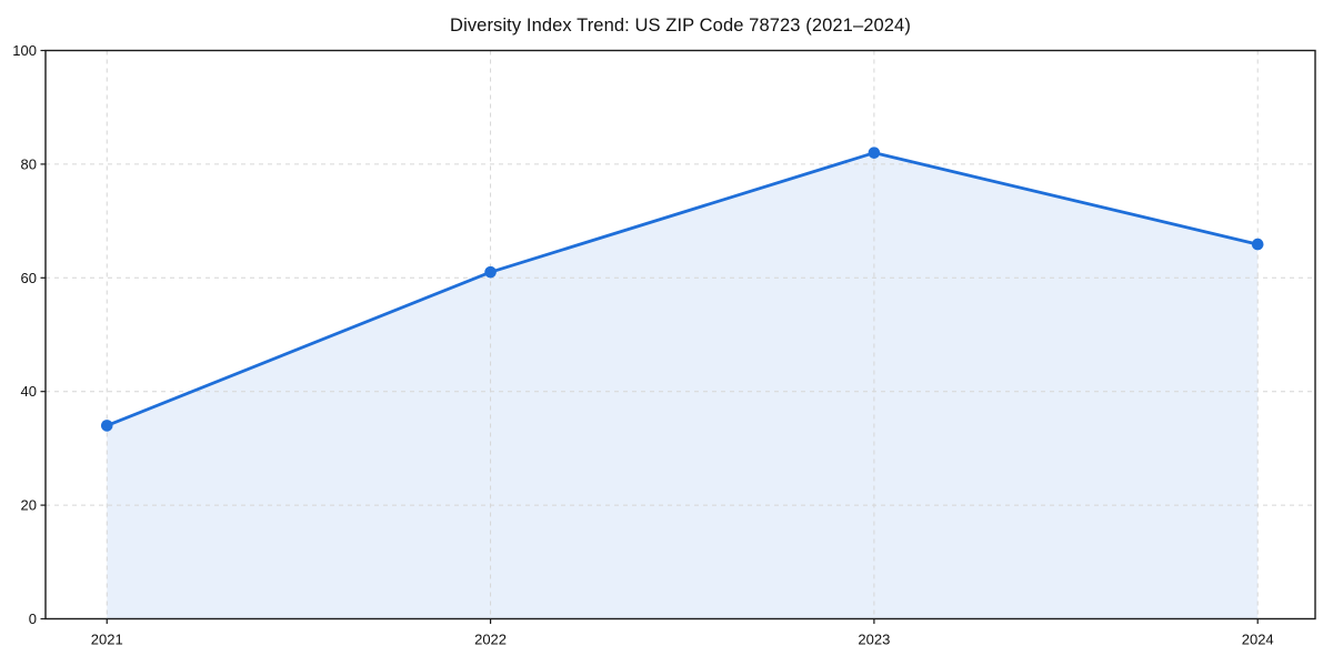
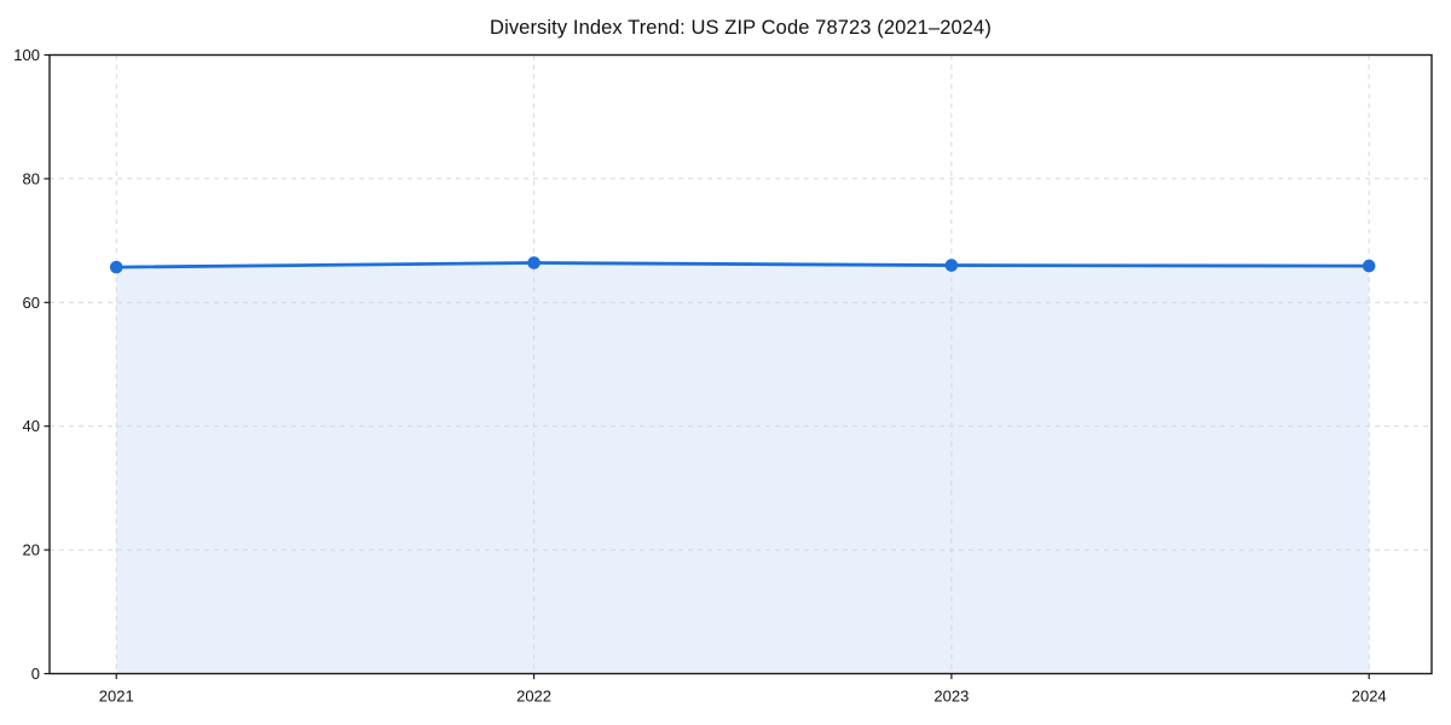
2021: 34 -> 66
2022: 61 -> 66
2023: 82 -> 66
